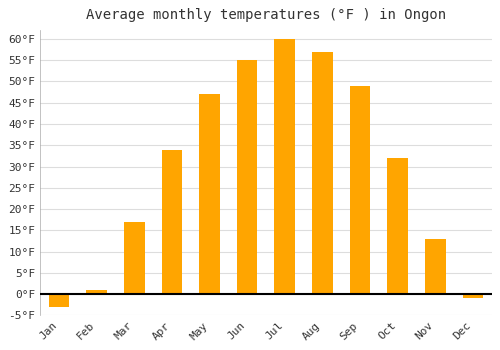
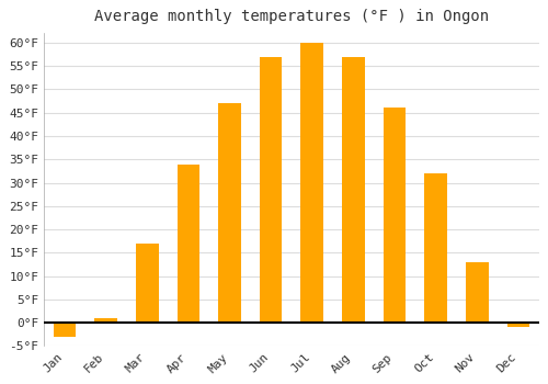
Jun: 55°F -> 57°F
Sep: 49°F -> 46°F
